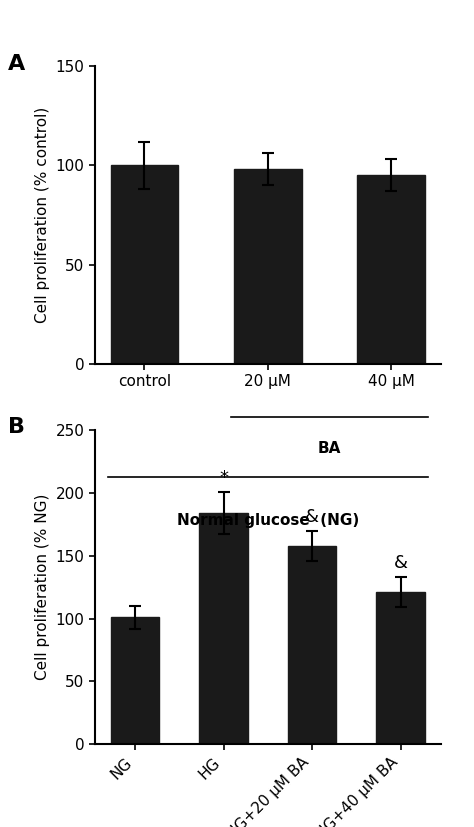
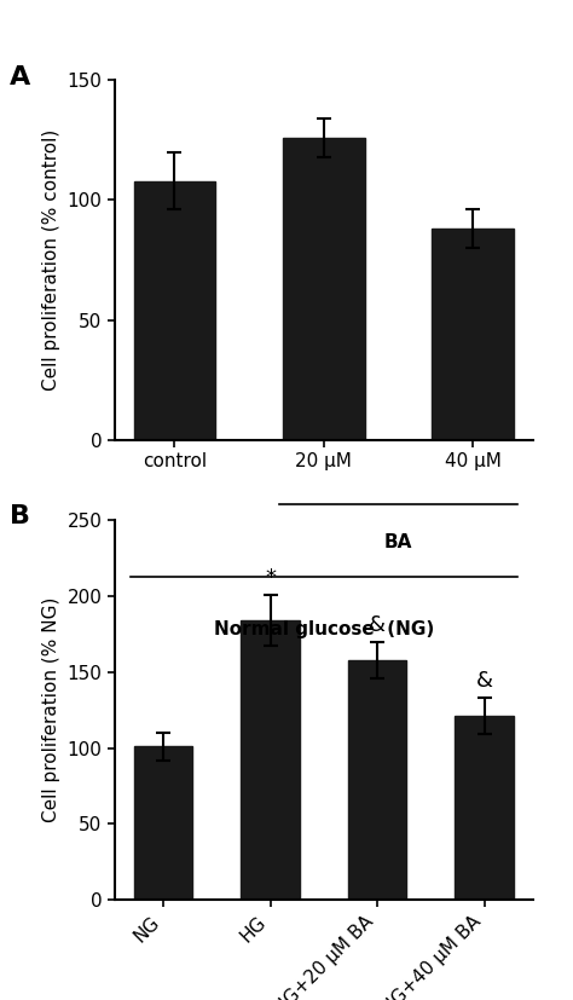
control: 100 -> 108
20 μM: 98 -> 126
40 μM: 95 -> 88
